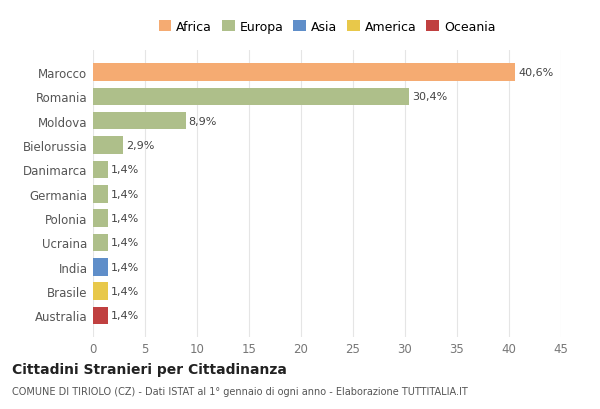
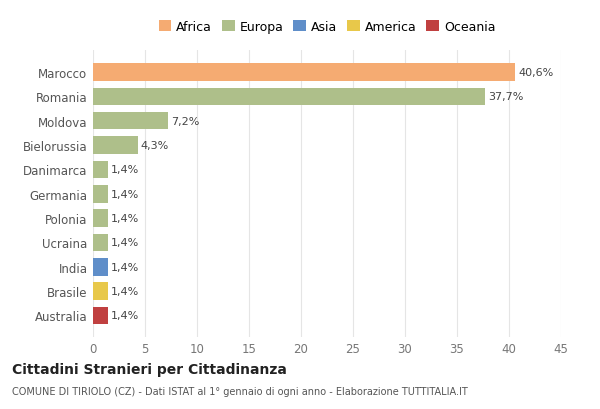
Romania: 30,4% -> 37,7%
Moldova: 8,9% -> 7,2%
Bielorussia: 2,9% -> 4,3%
